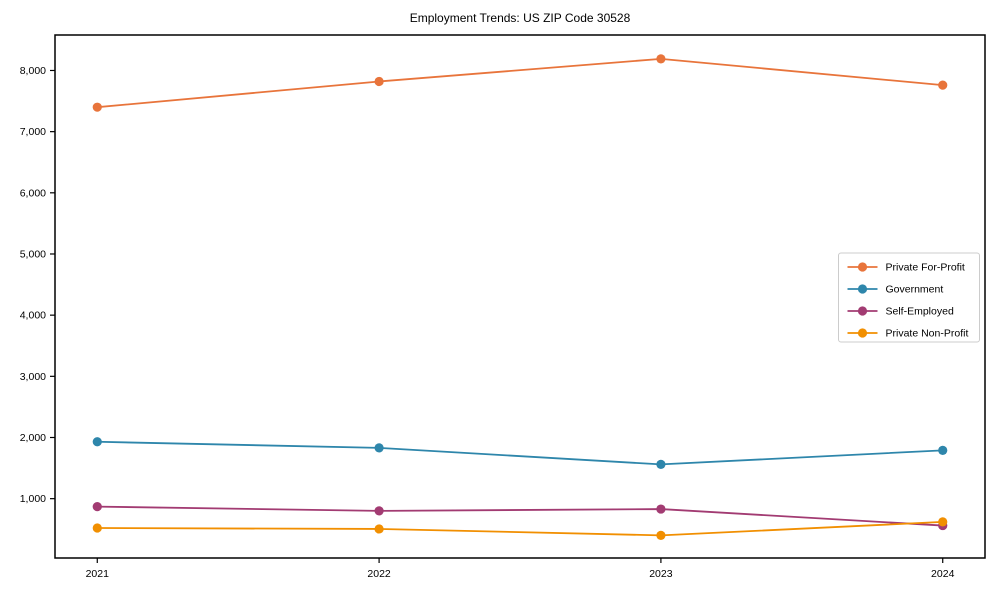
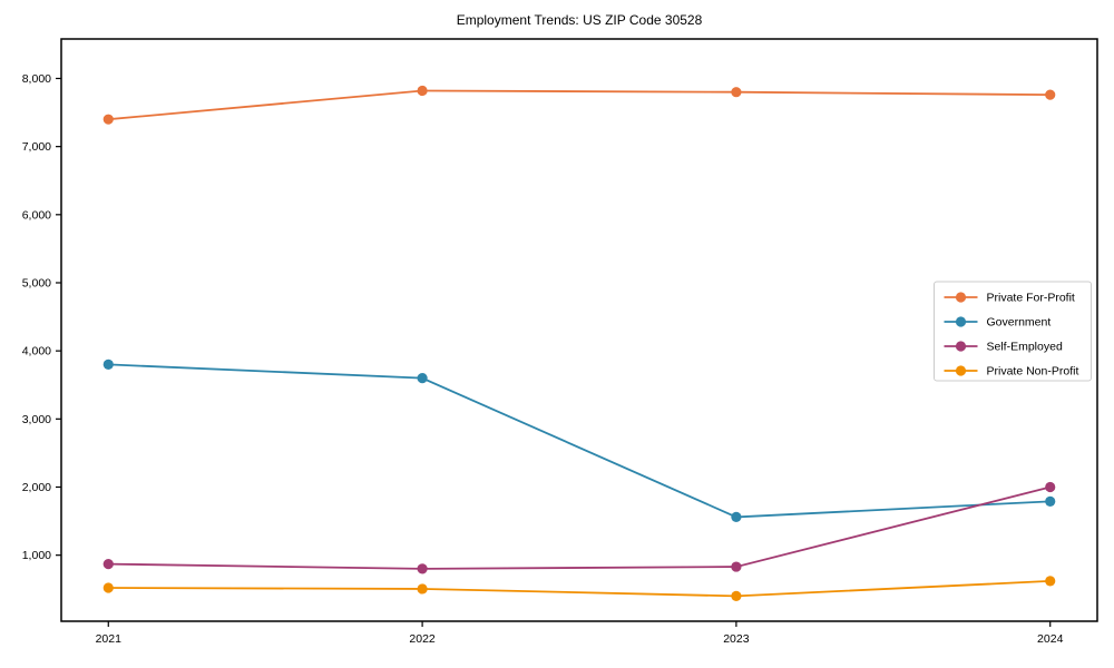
Government/2021: 1900 -> 3800
Government/2022: 1800 -> 3600
Private For-Profit/2023: 8200 -> 7800
Self-Employed/2024: 600 -> 2000
